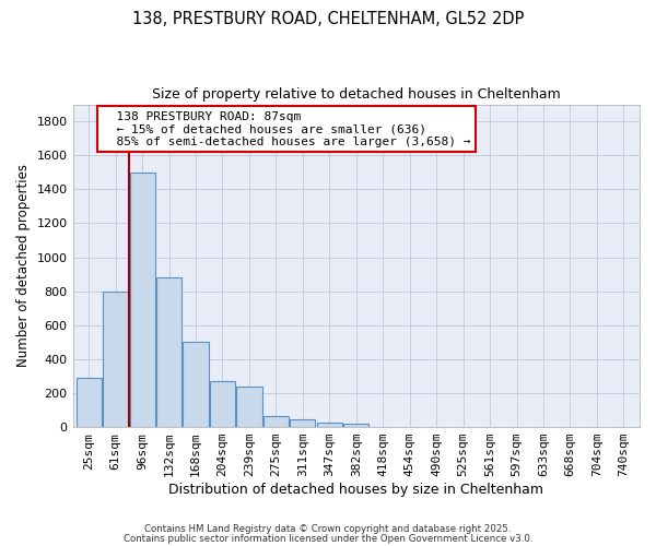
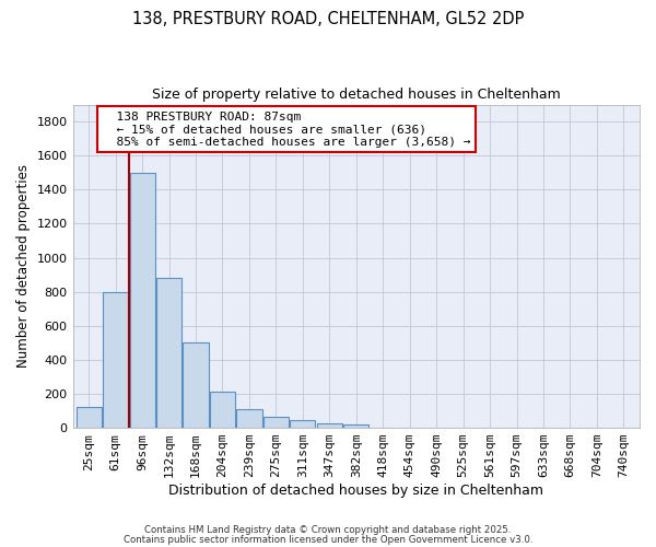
25sqm: 290 -> 120
204sqm: 270 -> 210
239sqm: 240 -> 110
